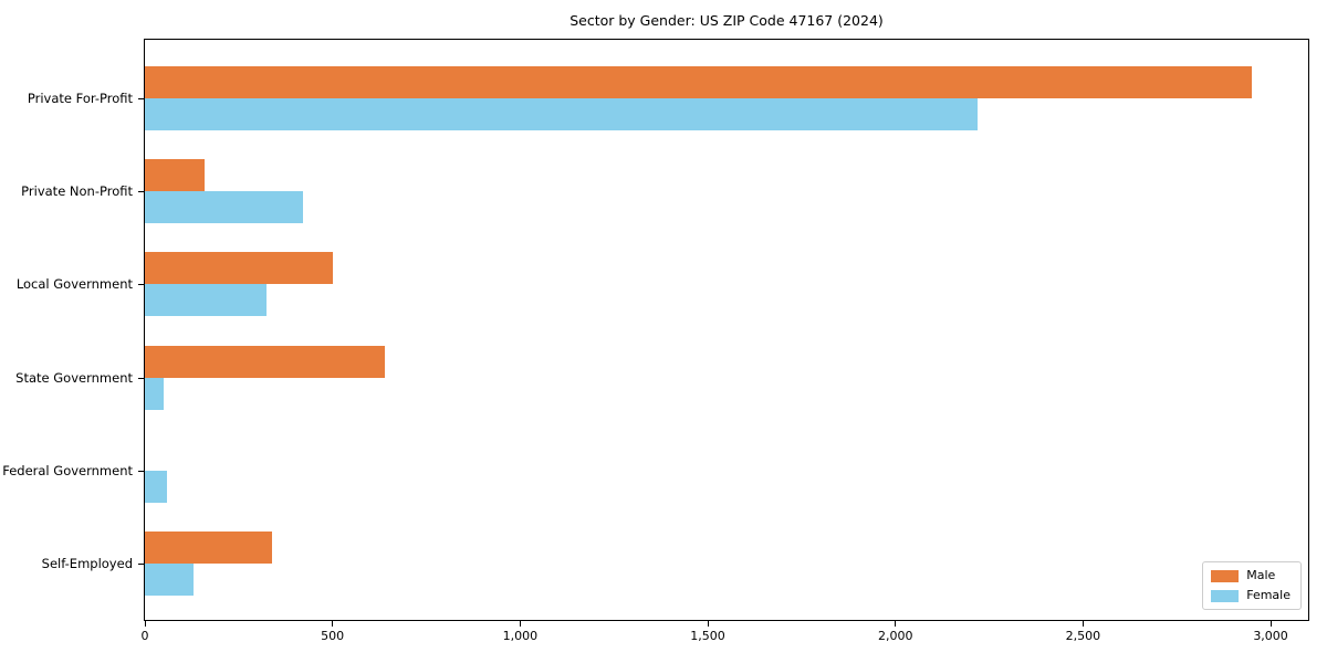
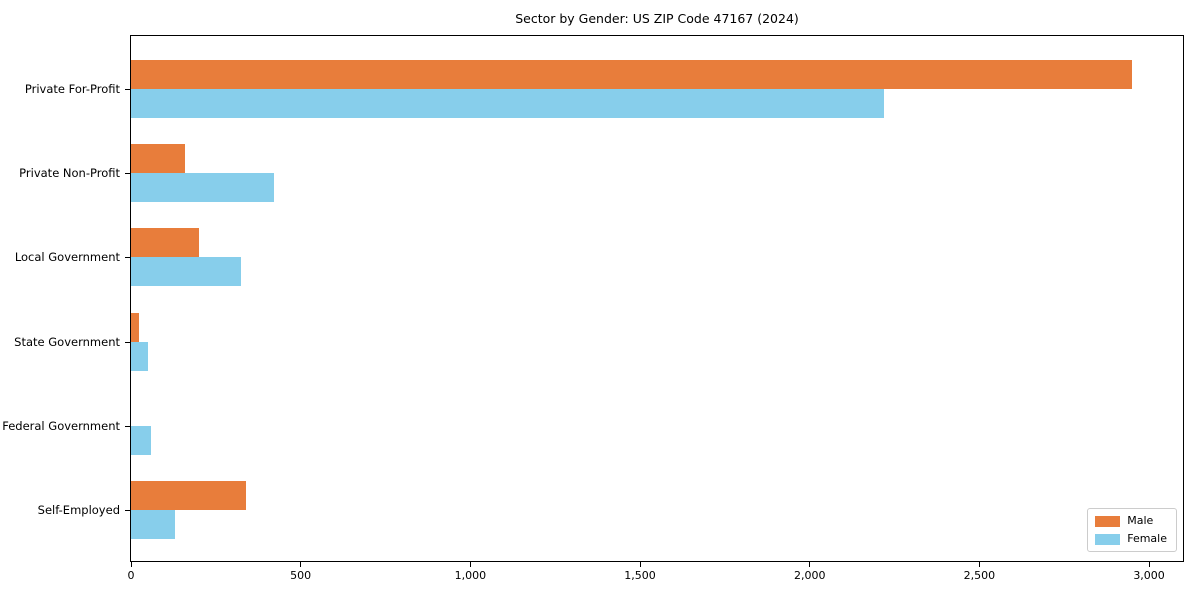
Male/Local Government: 500 -> 200
Male/State Government: 640 -> 20
